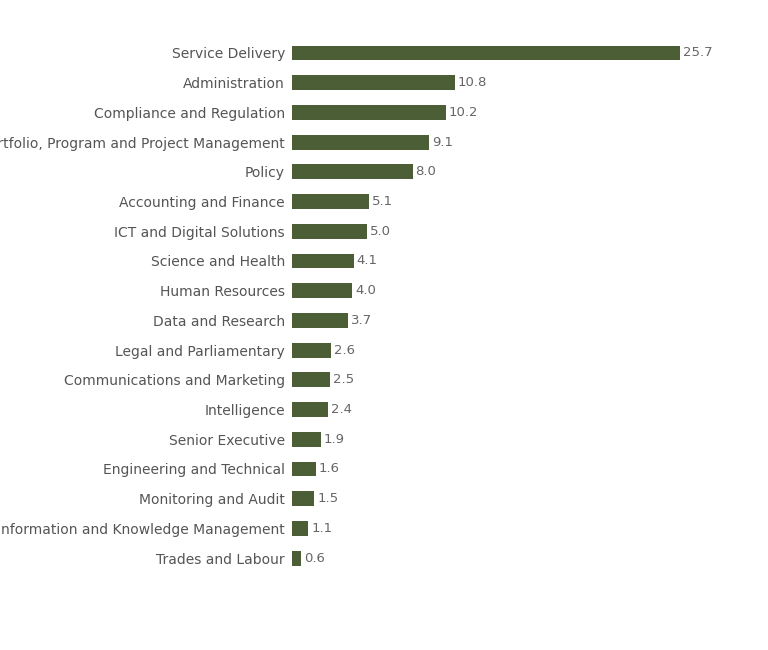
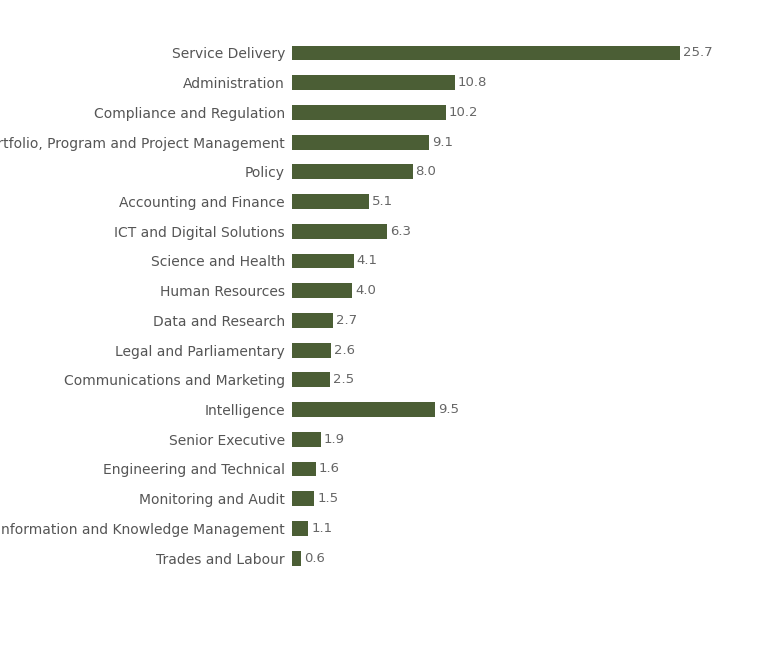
ICT and Digital Solutions: 5.0 -> 6.3
Data and Research: 3.7 -> 2.7
Intelligence: 2.4 -> 9.5
